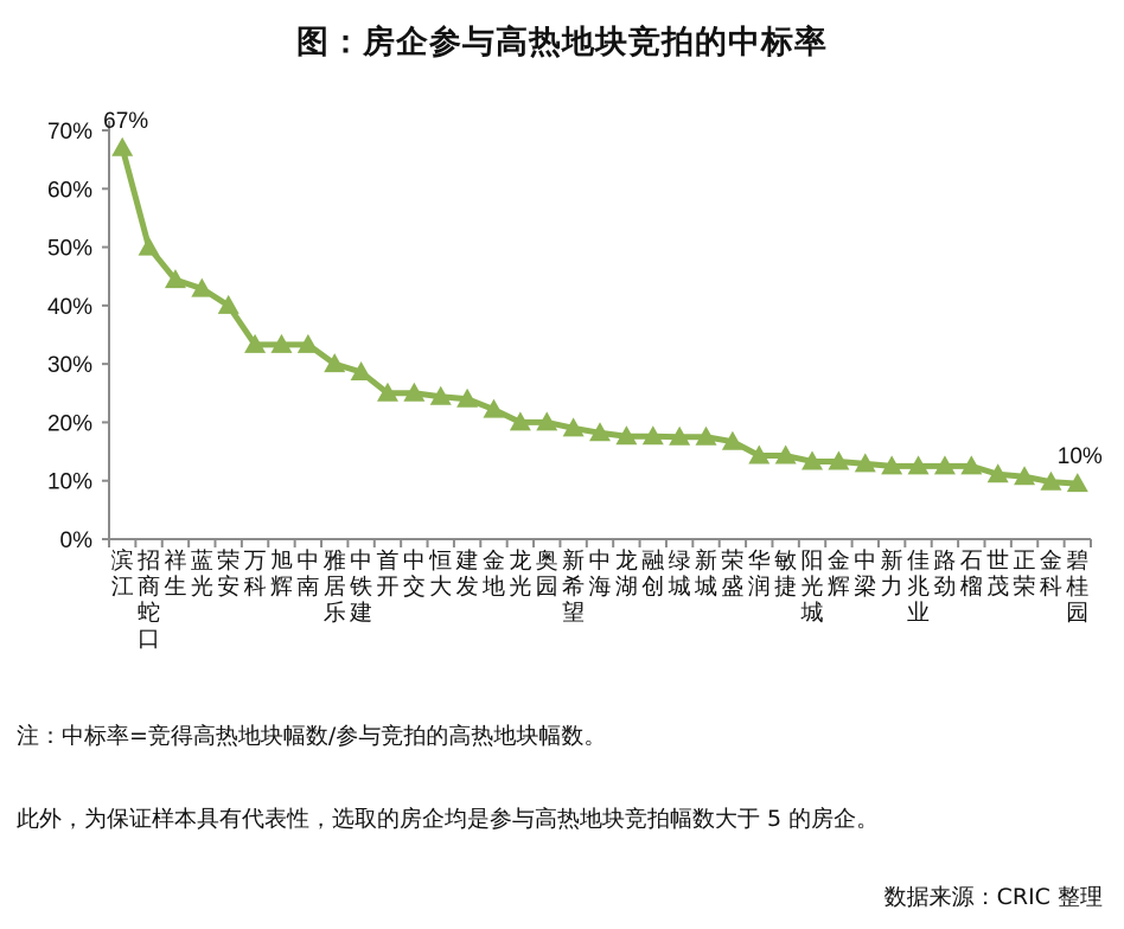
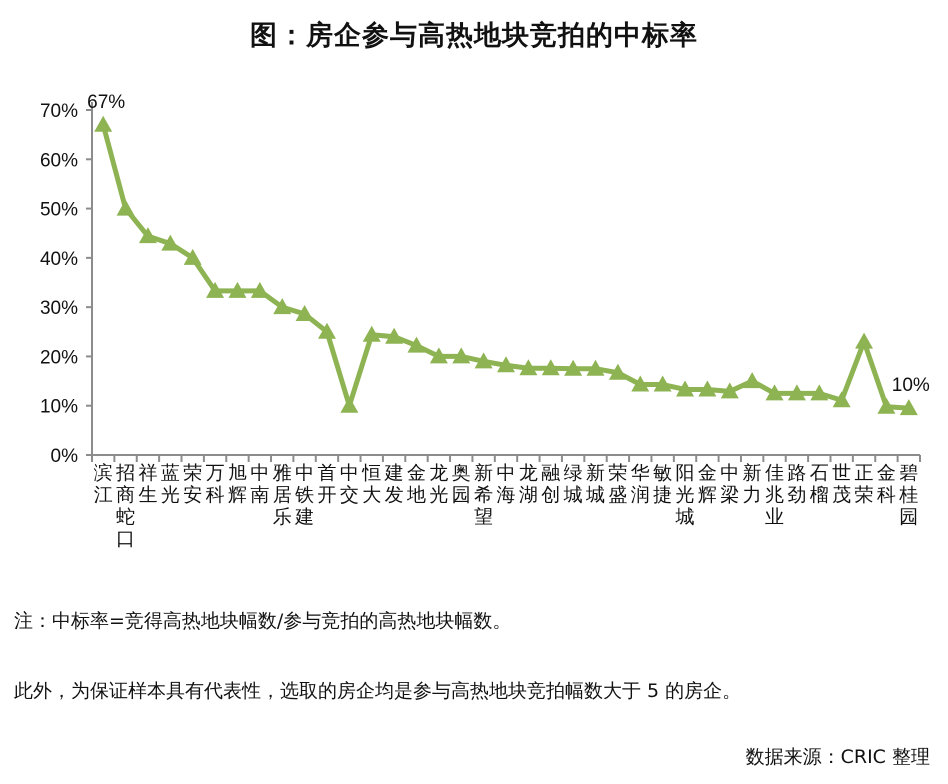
中交: 25% -> 10%
新力: 12% -> 15%
正荣: 11% -> 23%
